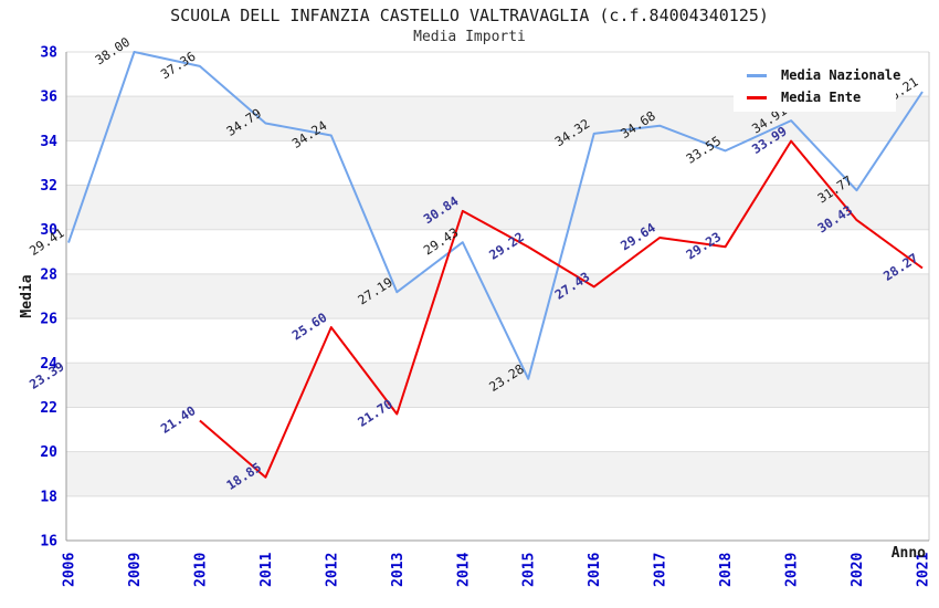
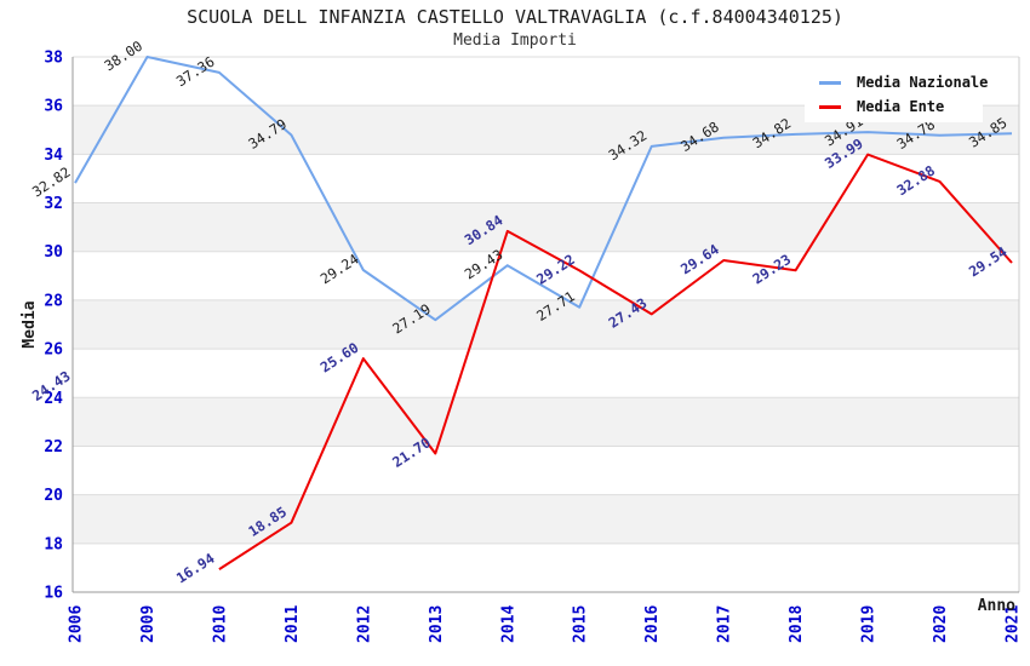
Media Nazionale/2006: 29.41 -> 32.82
Media Ente/2006: 23.39 -> 24.43
Media Ente/2010: 21.40 -> 16.94
Media Nazionale/2012: 34.24 -> 29.24
Media Nazionale/2015: 23.28 -> 27.71
Media Nazionale/2018: 33.55 -> 34.82
Media Nazionale/2020: 31.77 -> 34.78
Media Ente/2020: 30.43 -> 32.88
Media Nazionale/2021: 36.21 -> 34.85
Media Ente/2021: 28.27 -> 29.54
